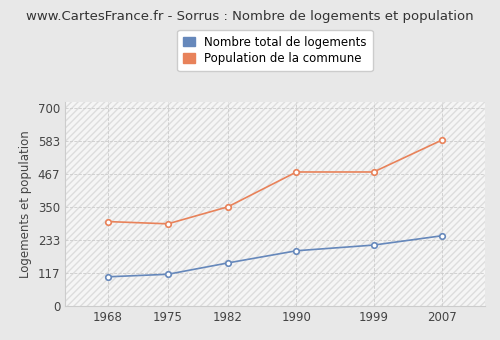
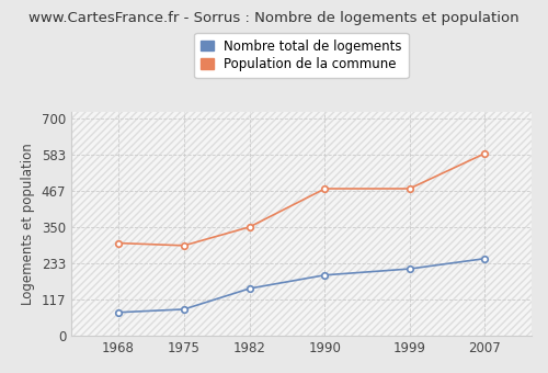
Nombre total de logements/1968: 103 -> 75
Nombre total de logements/1975: 112 -> 85
